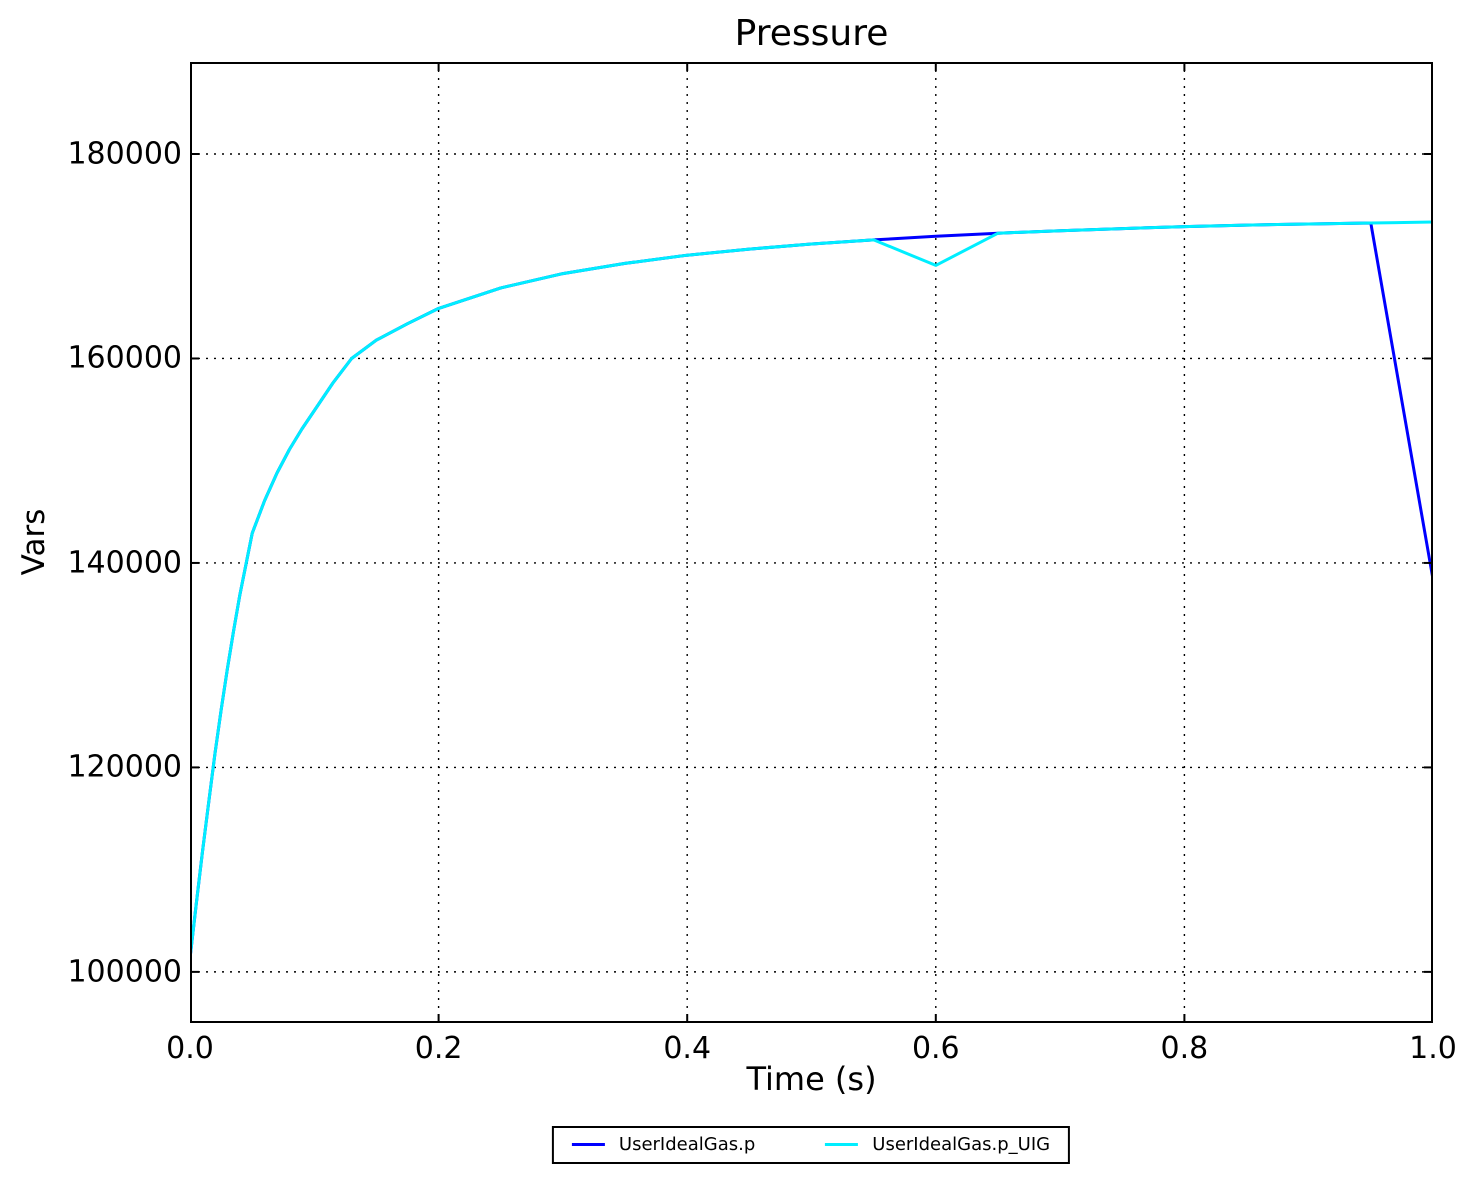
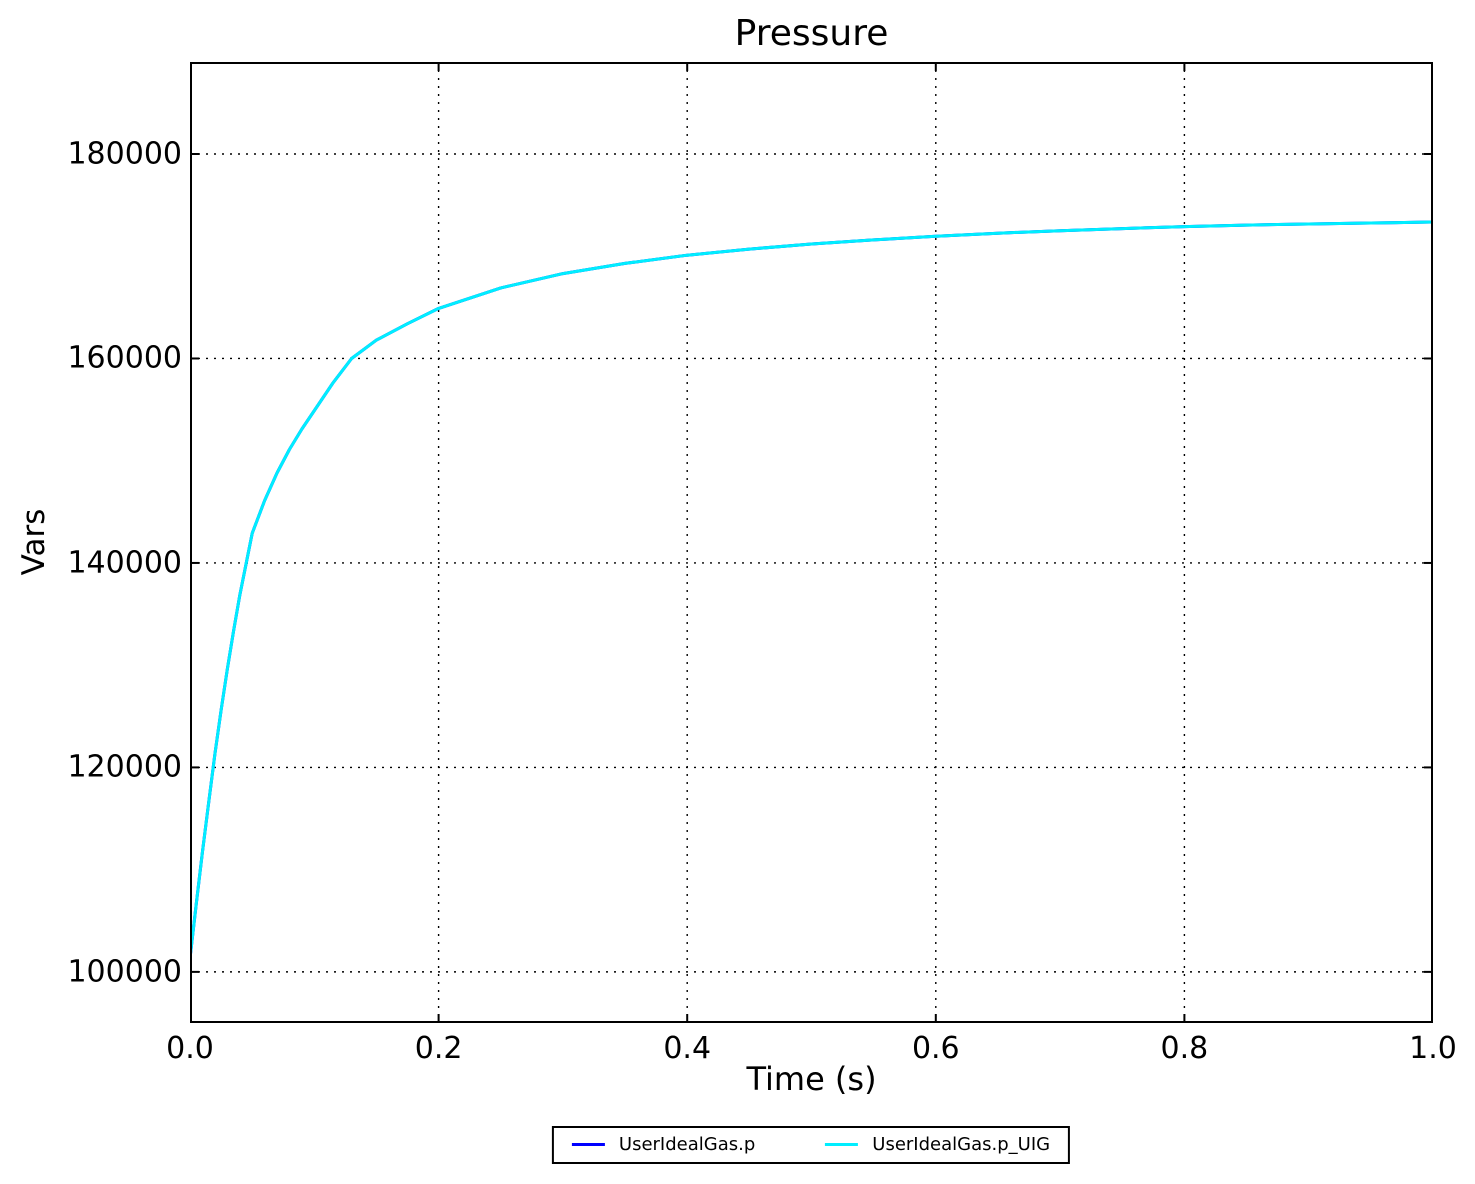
UserIdealGas.p_UIG/0.6: 169100 -> 172000
UserIdealGas.p/1.0: 138400 -> 173400
